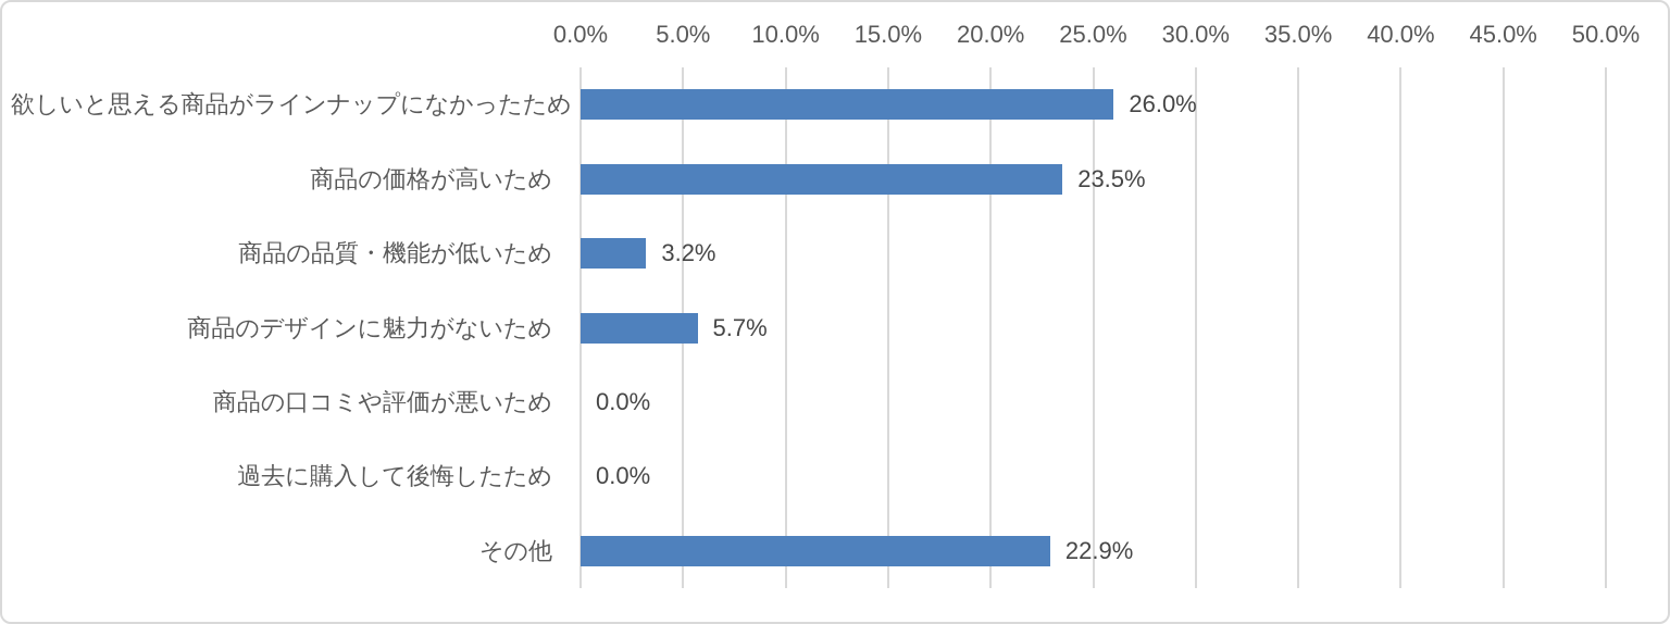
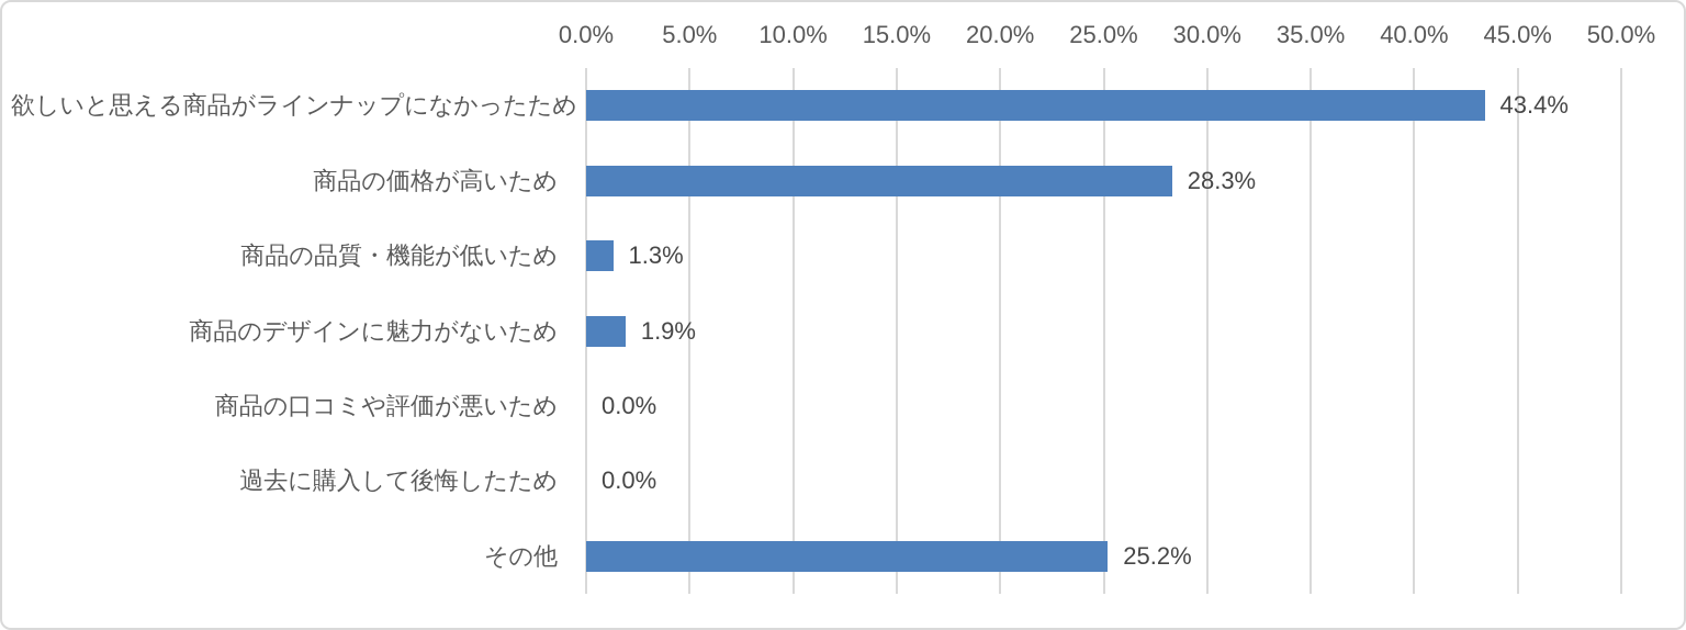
欲しいと思える商品がラインナップになかったため: 26.0% -> 43.4%
商品の価格が高いため: 23.5% -> 28.3%
商品の品質・機能が低いため: 3.2% -> 1.3%
商品のデザインに魅力がないため: 5.7% -> 1.9%
その他: 22.9% -> 25.2%
